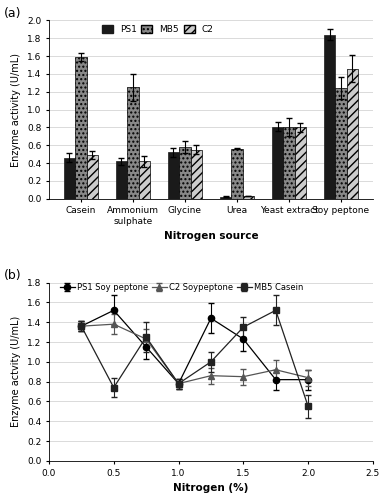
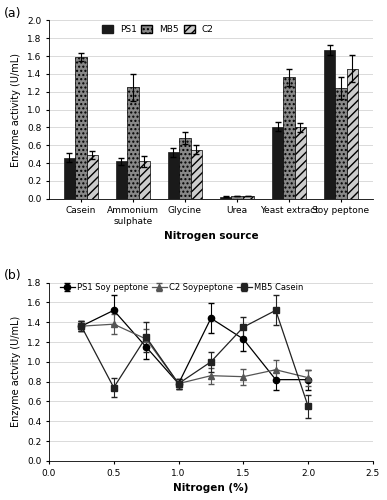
MB5/Glycine: 0.58 -> 0.68
MB5/Urea: 0.56 -> 0.03
MB5/Yeast extract: 0.80 -> 1.36
PS1/Soy peptone: 1.84 -> 1.67
